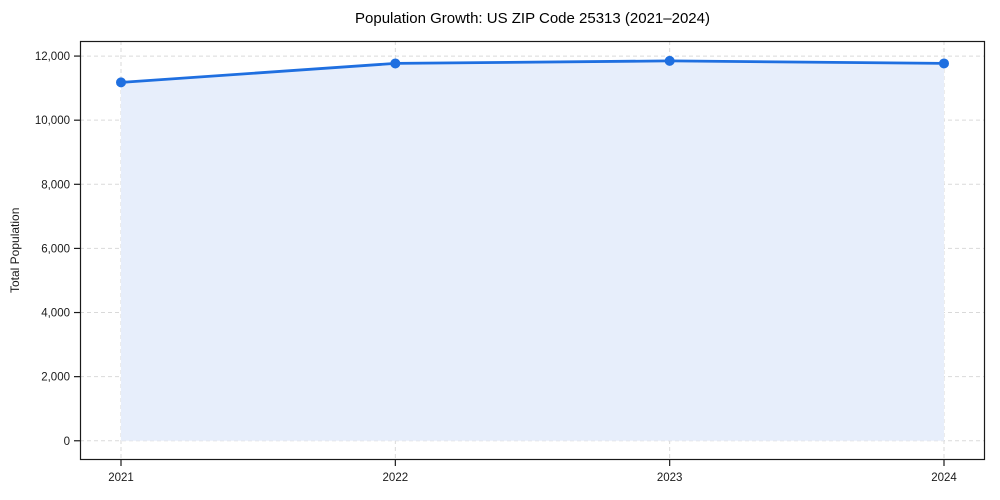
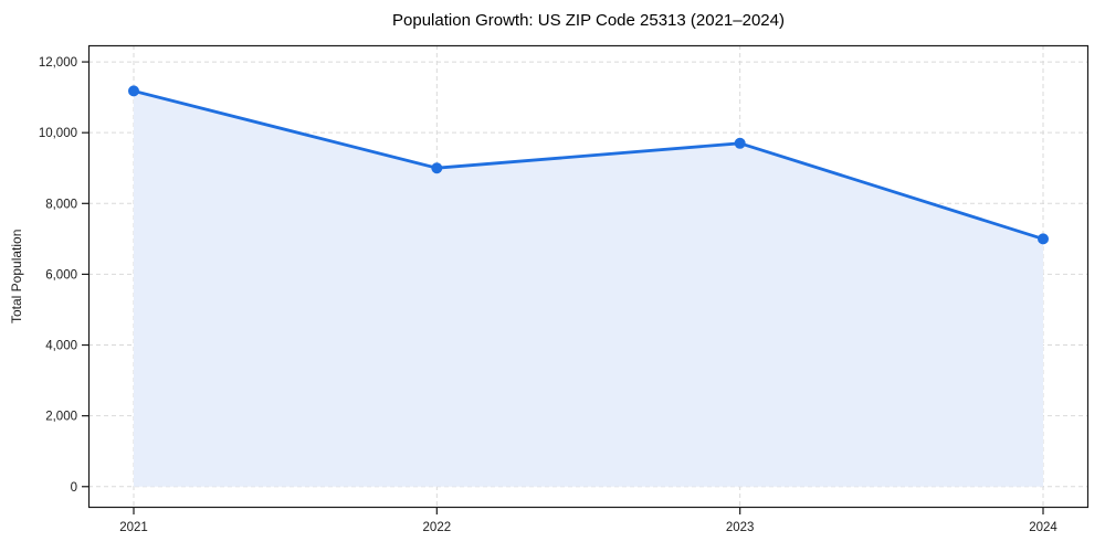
2022: 11800 -> 9000
2023: 11800 -> 9700
2024: 11800 -> 7000
